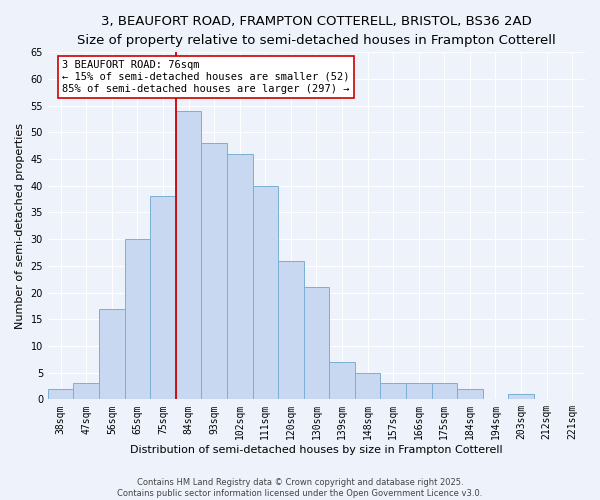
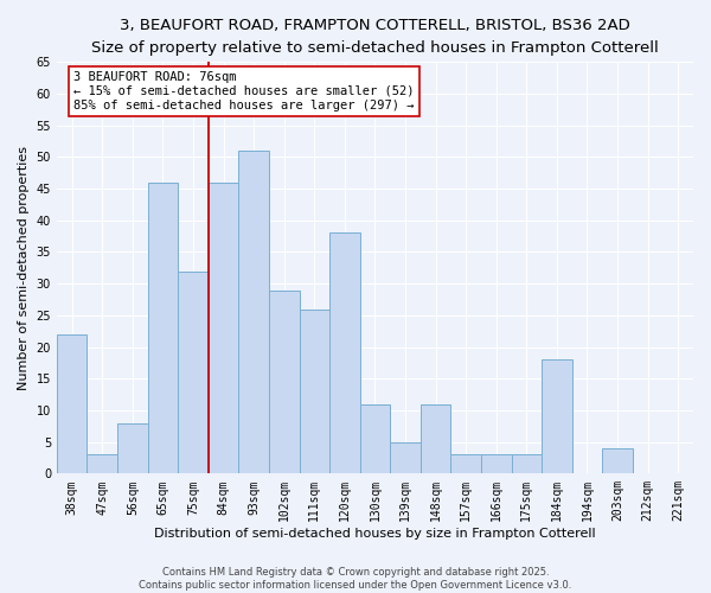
38sqm: 2 -> 22
56sqm: 17 -> 8
65sqm: 30 -> 46
75sqm: 38 -> 32
84sqm: 54 -> 46
93sqm: 48 -> 51
102sqm: 46 -> 29
111sqm: 40 -> 26
120sqm: 26 -> 38
130sqm: 21 -> 11
139sqm: 7 -> 5
148sqm: 5 -> 11
184sqm: 2 -> 18
203sqm: 1 -> 4
